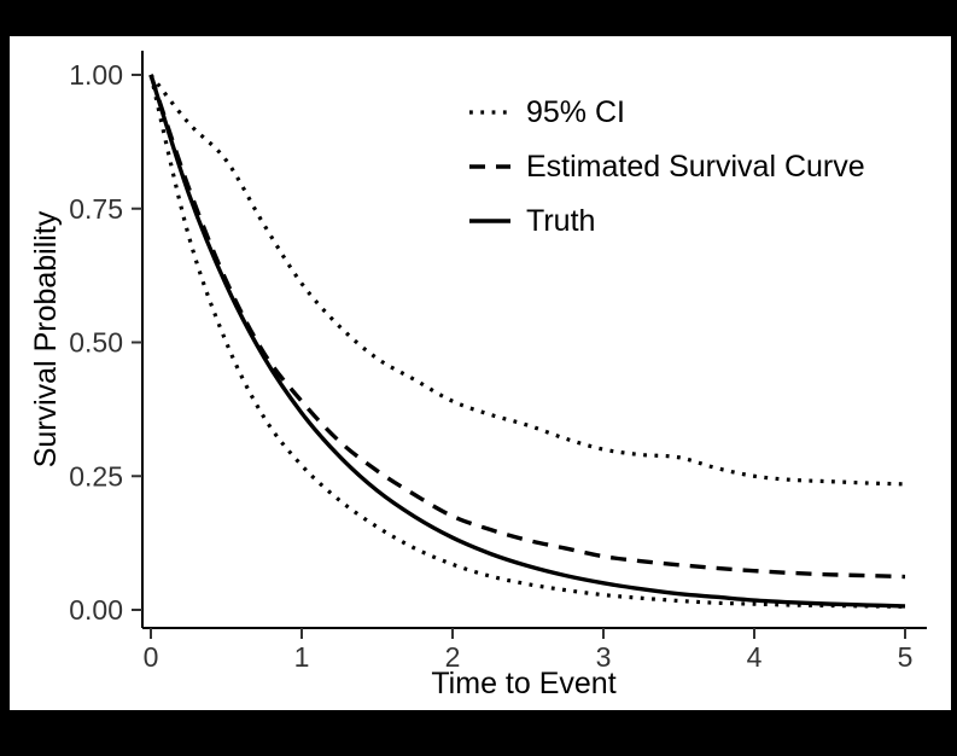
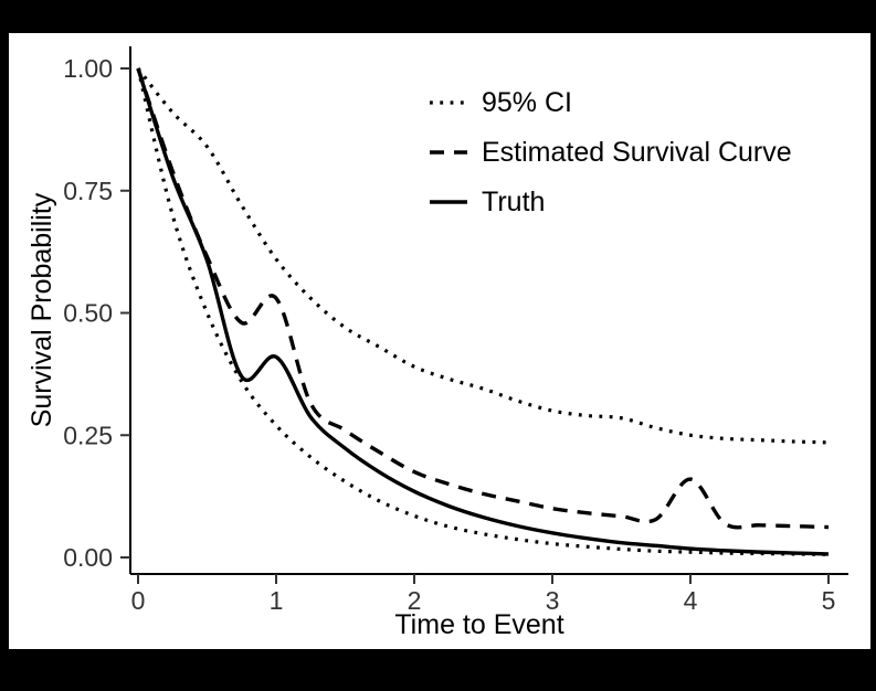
Truth/0.75: 0.47 -> 0.37
Estimated Survival Curve/1: 0.39 -> 0.53
Truth/1: 0.37 -> 0.41
Estimated Survival Curve/4: 0.07 -> 0.16
